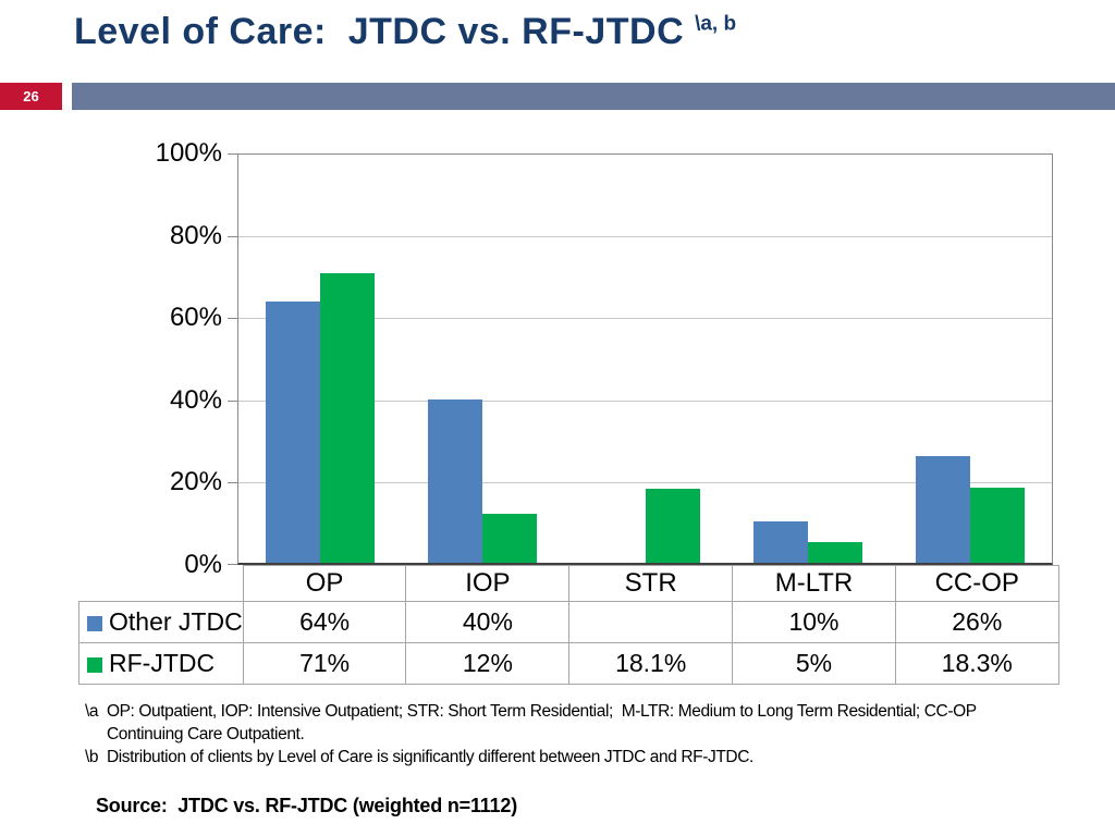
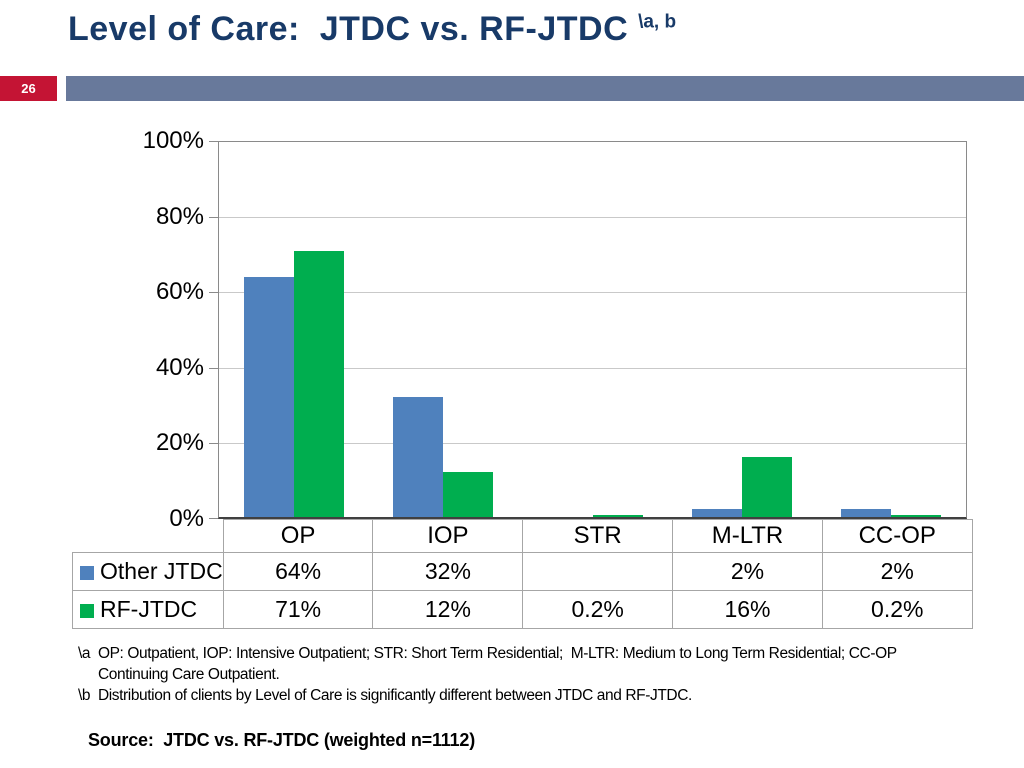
Other JTDC/IOP: 40% -> 32%
RF-JTDC/STR: 18.1% -> 0.2%
Other JTDC/M-LTR: 10% -> 2%
RF-JTDC/M-LTR: 5% -> 16%
Other JTDC/CC-OP: 26% -> 2%
RF-JTDC/CC-OP: 18.3% -> 0.2%
